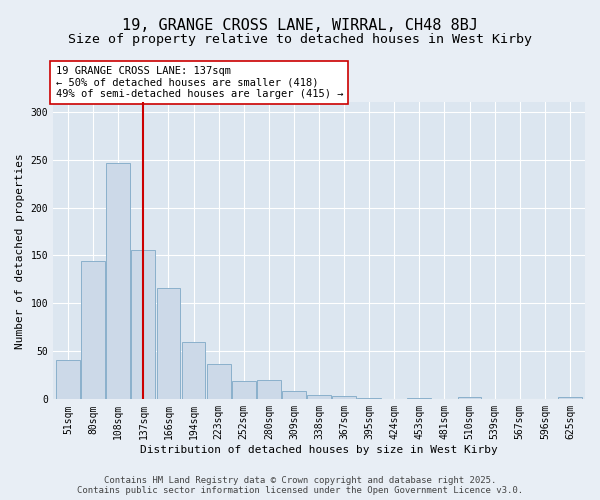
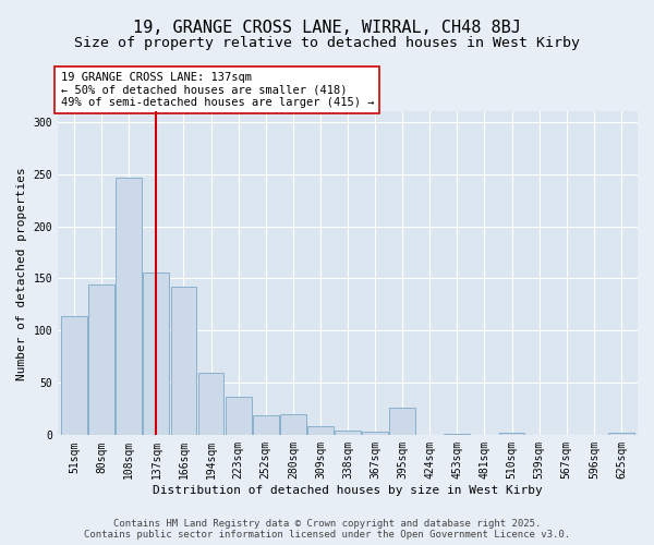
51sqm: 41 -> 114
166sqm: 116 -> 142
395sqm: 1 -> 26
